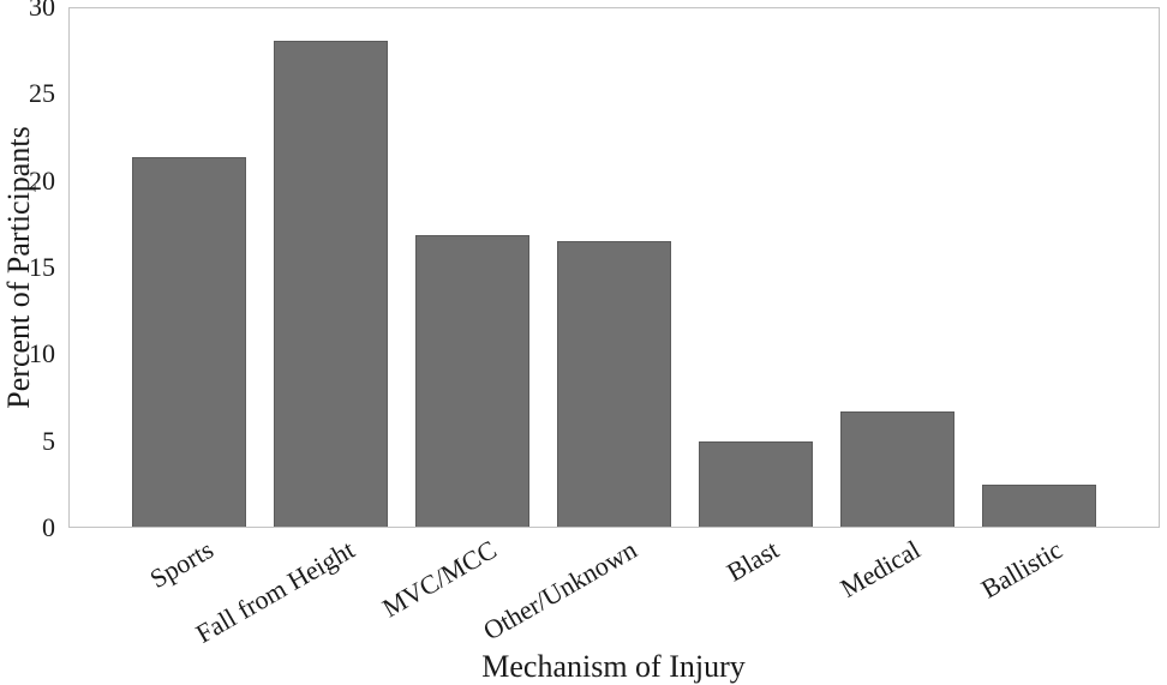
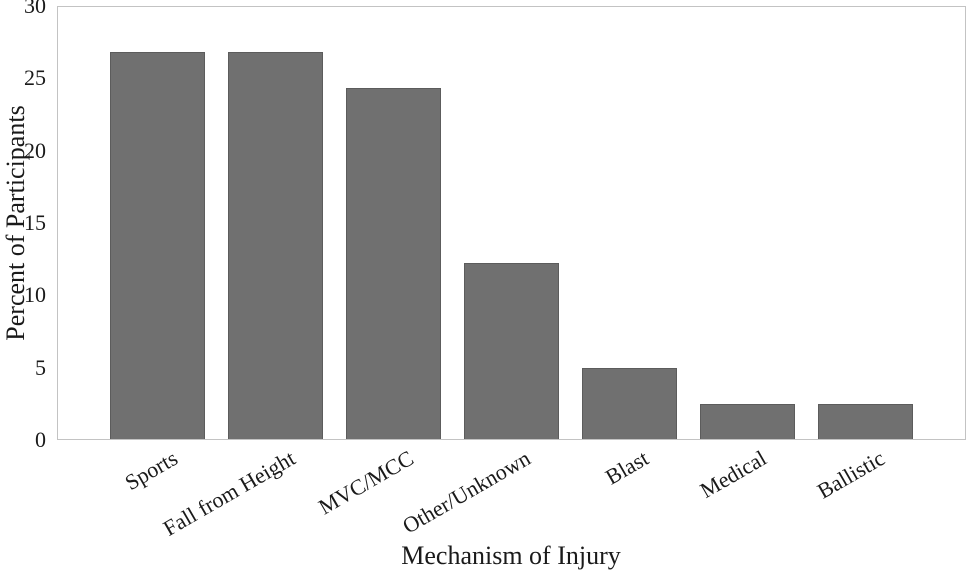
Sports: 21.4 -> 26.9
Fall from Height: 28.1 -> 26.9
MVC/MCC: 16.9 -> 24.4
Other/Unknown: 16.5 -> 12.2
Medical: 6.7 -> 2.4
